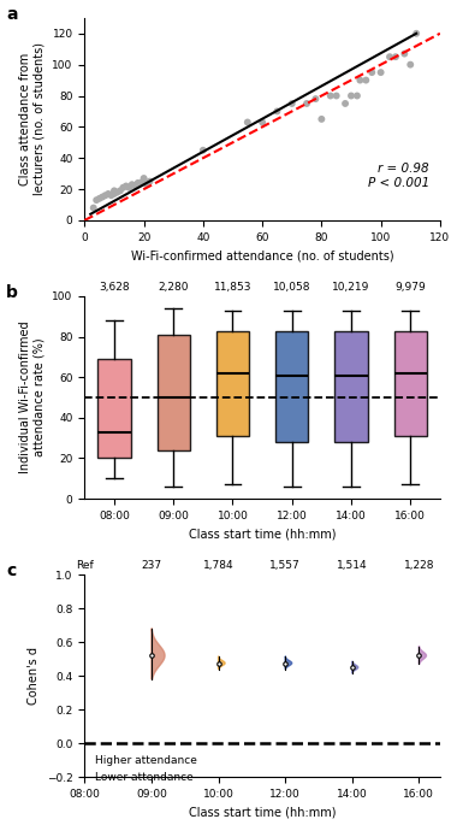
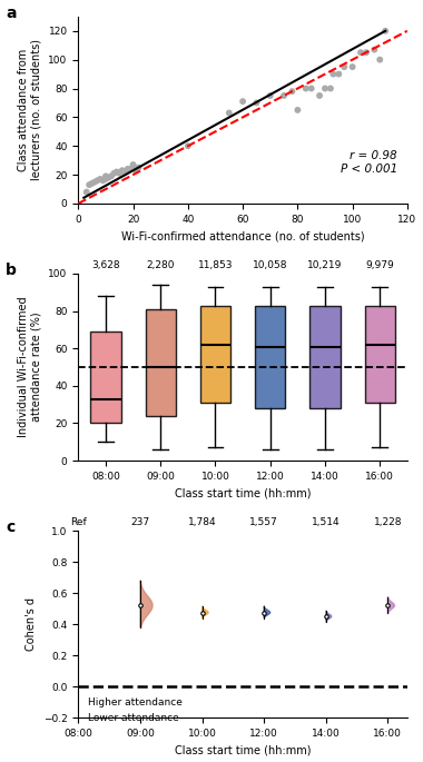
40: 45 -> 40
60: 63 -> 71
